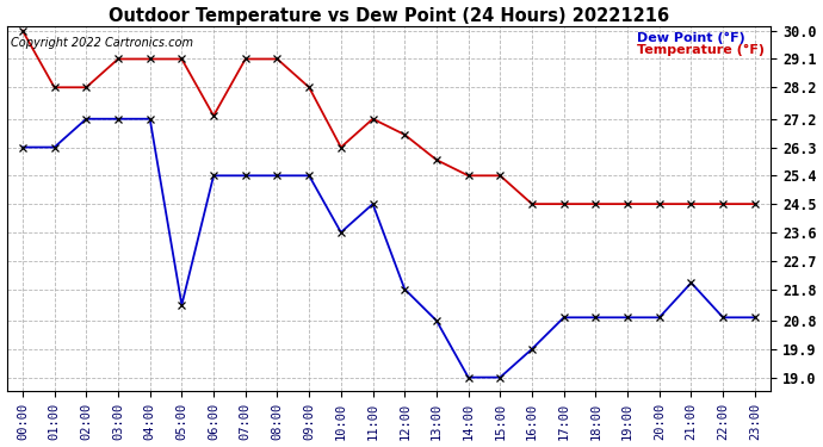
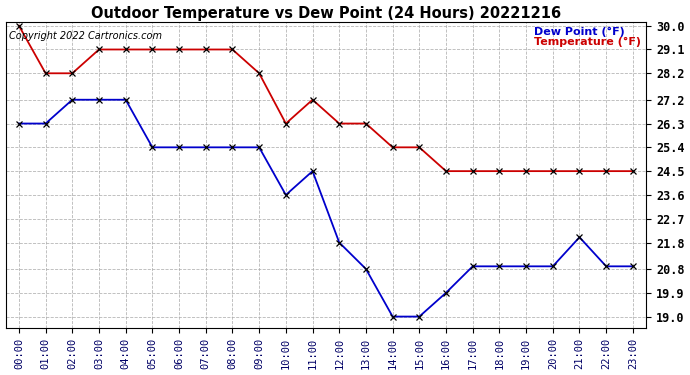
Dew Point (°F)/05:00: 21.3 -> 25.4
Temperature (°F)/06:00: 27.3 -> 29.1
Temperature (°F)/12:00: 26.7 -> 26.3
Temperature (°F)/13:00: 25.9 -> 26.3
